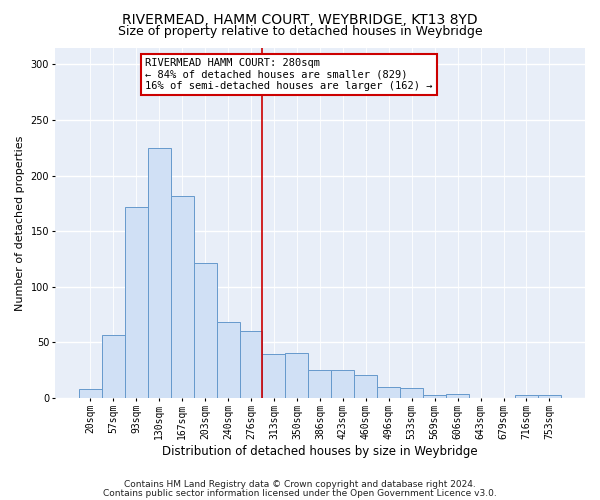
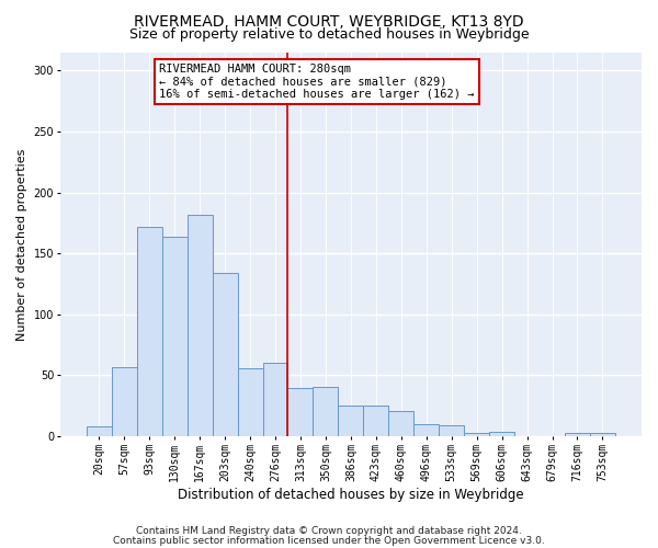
130sqm: 225 -> 164
203sqm: 121 -> 134
240sqm: 68 -> 56
